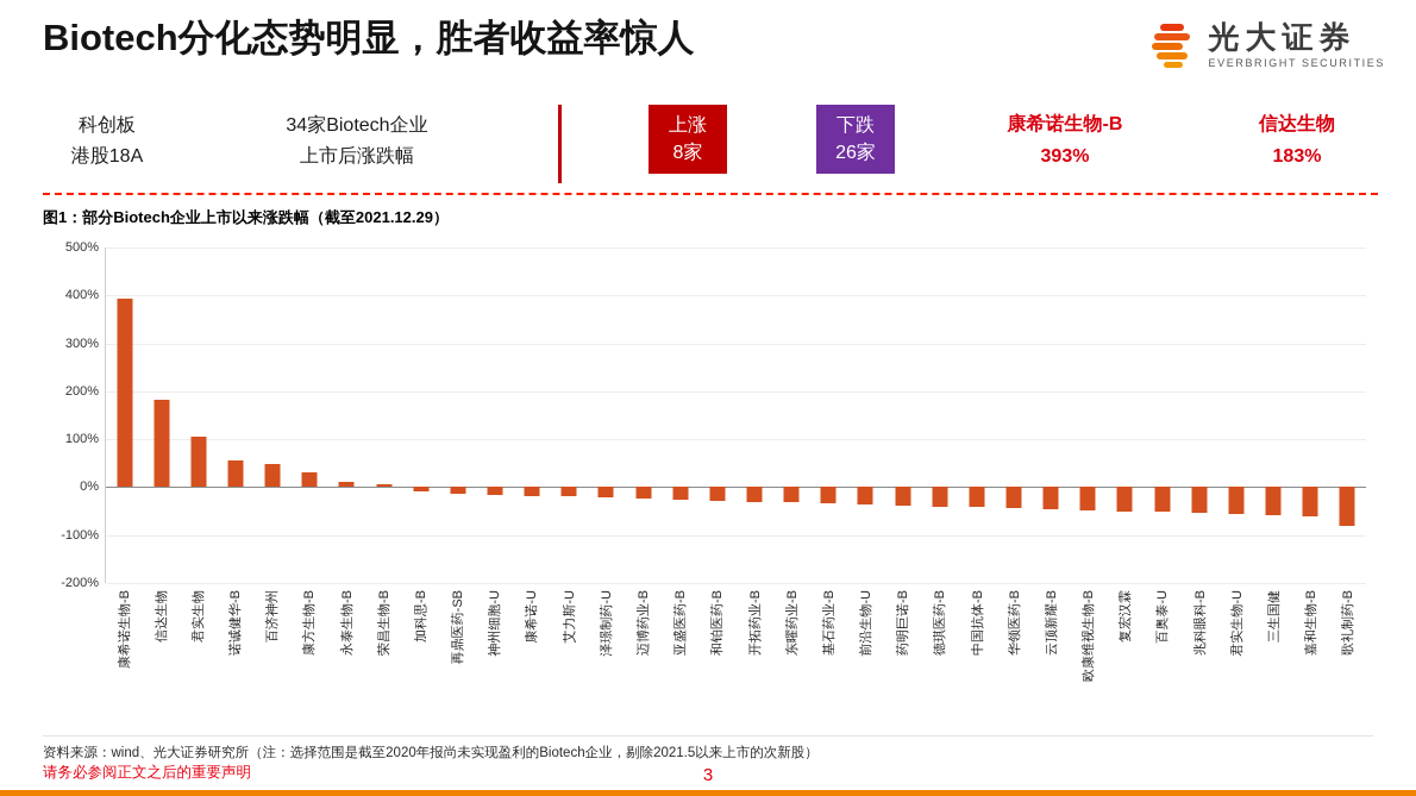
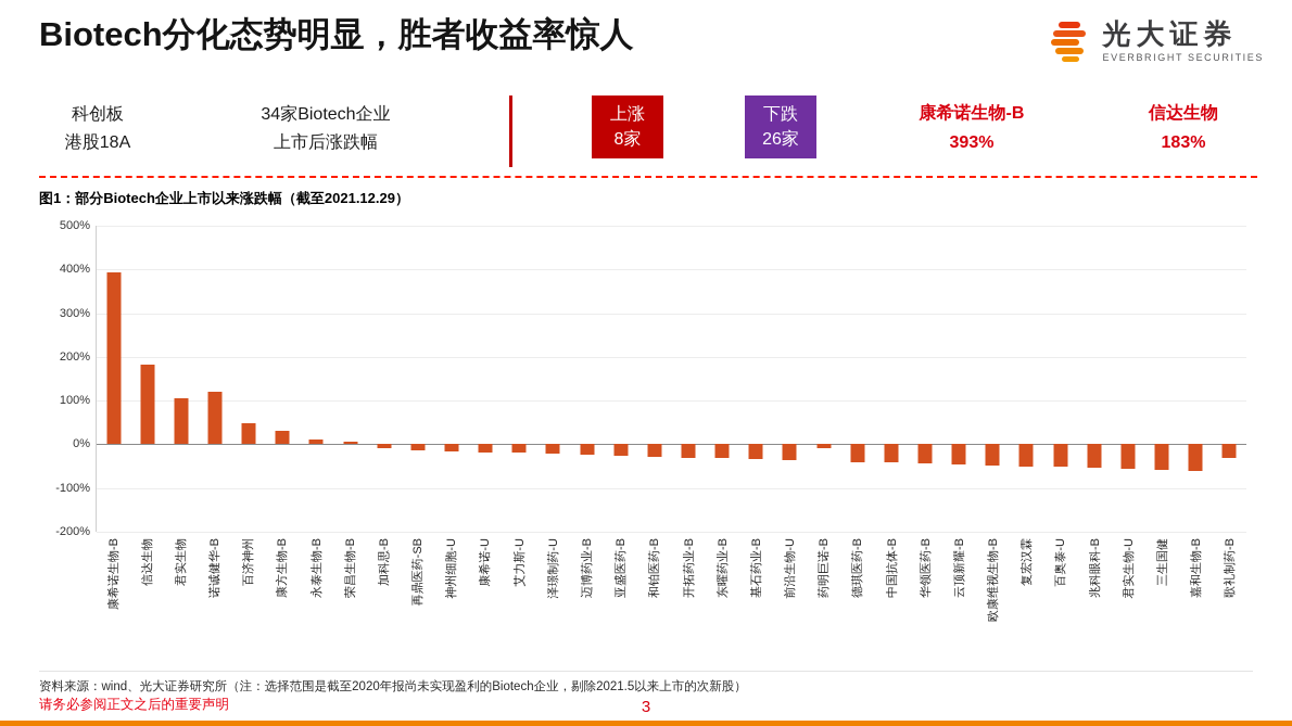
诺诚健华-B: 60% -> 120%
药明巨诺-B: -40% -> -10%
歌礼制药-B: -80% -> -30%
